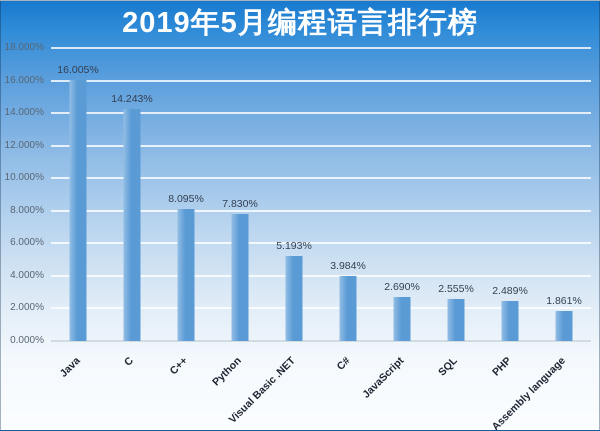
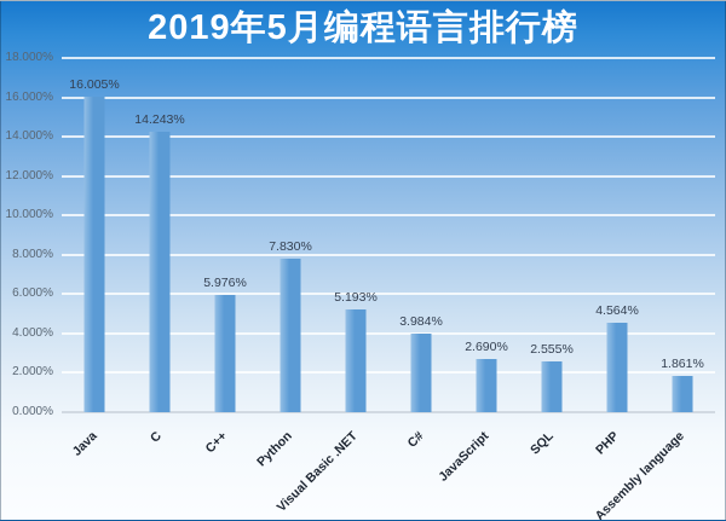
C++: 8.095% -> 5.976%
PHP: 2.489% -> 4.564%
